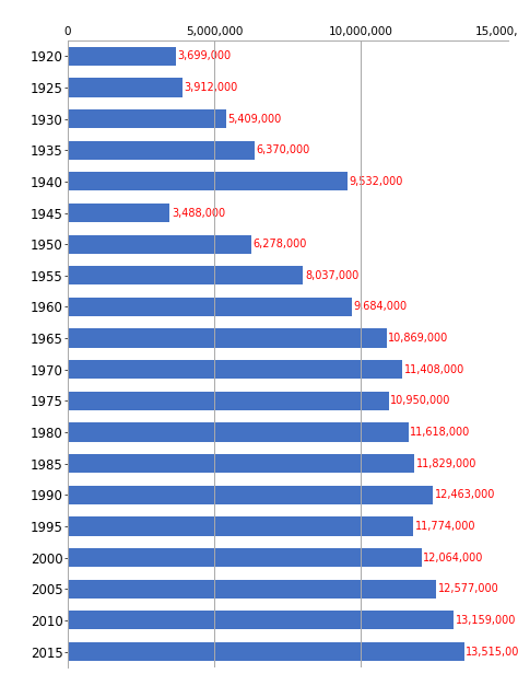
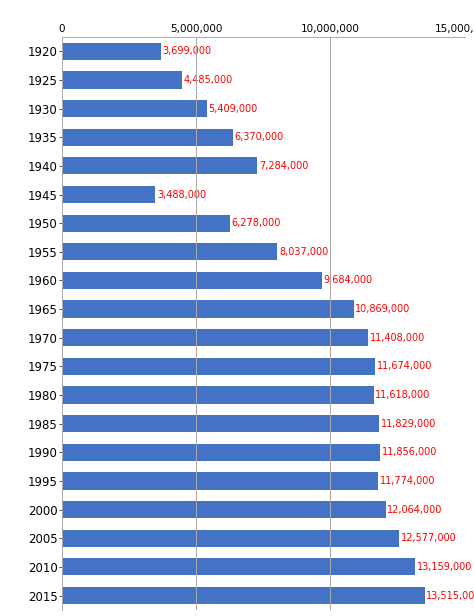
1925: 3,912,000 -> 4,485,000
1940: 9,532,000 -> 7,284,000
1975: 10,950,000 -> 11,674,000
1990: 12,463,000 -> 11,856,000
